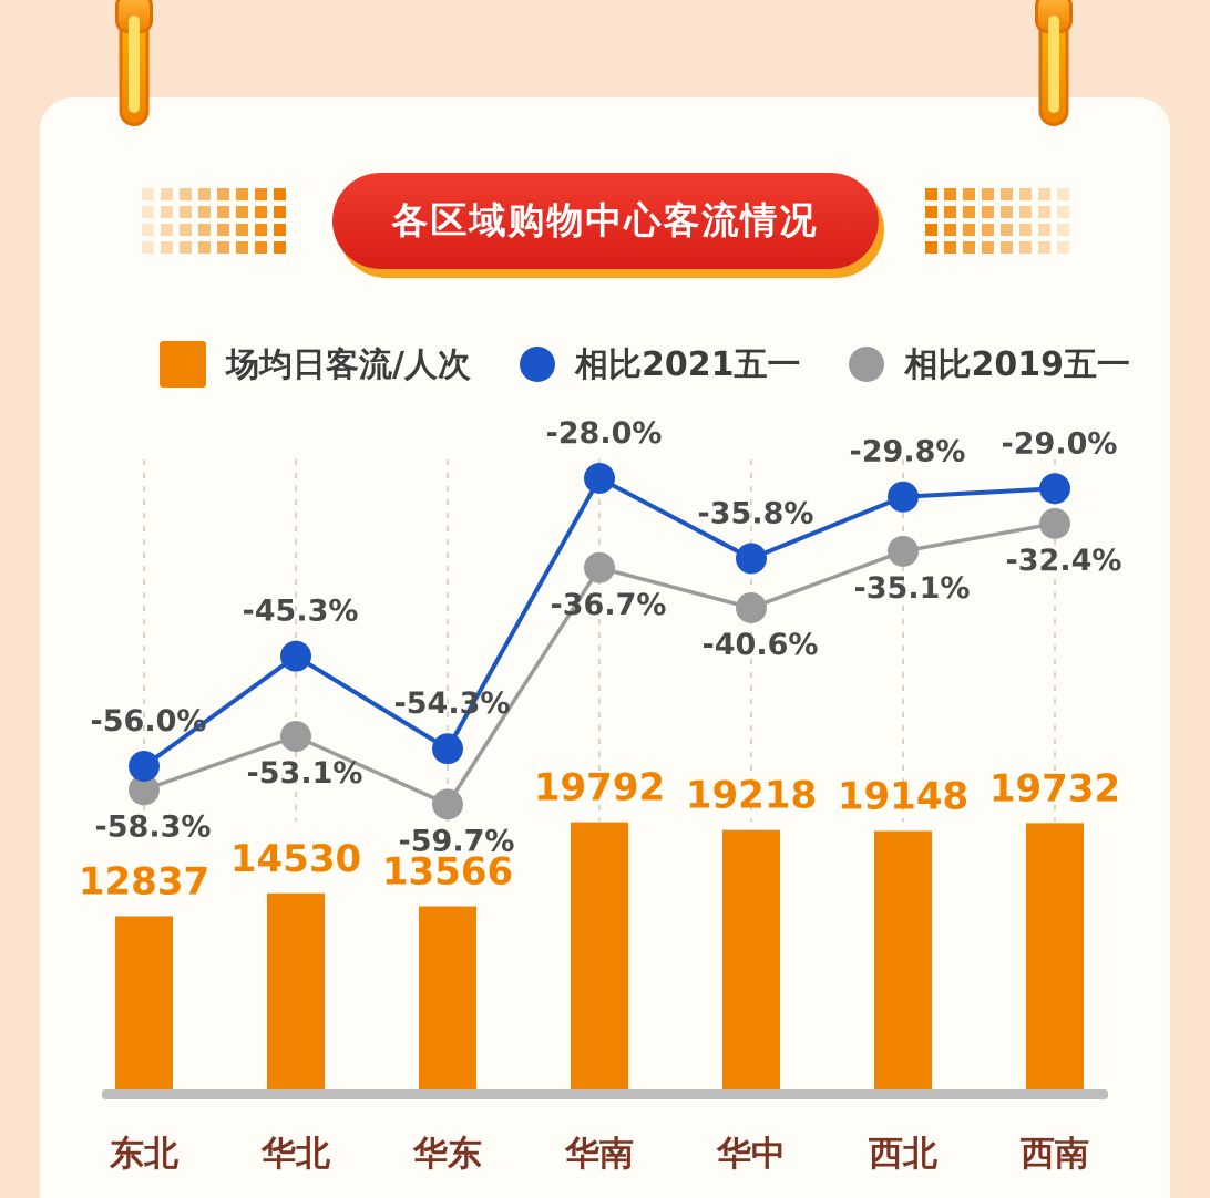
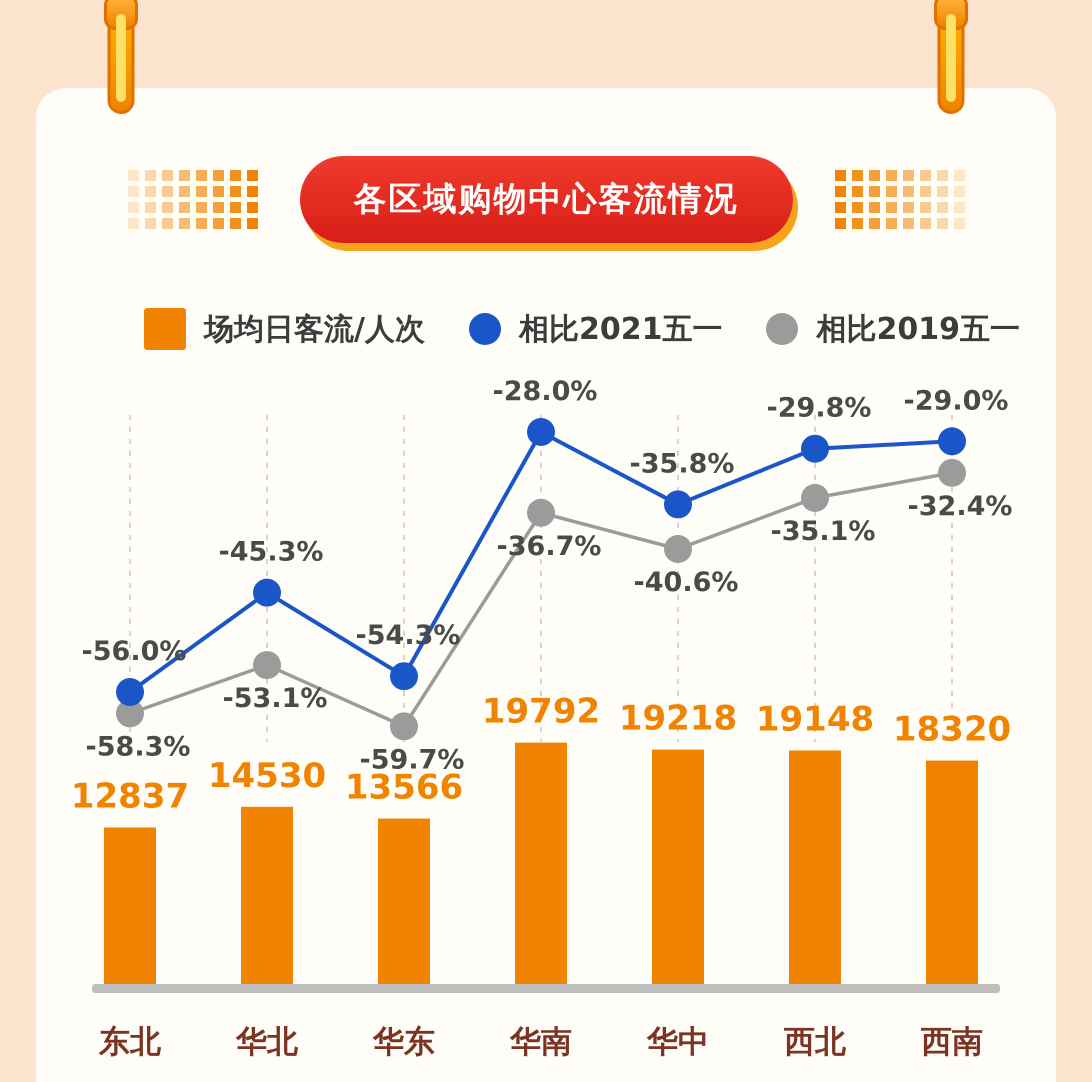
场均日客流/人次/西南: 19732 -> 18320
